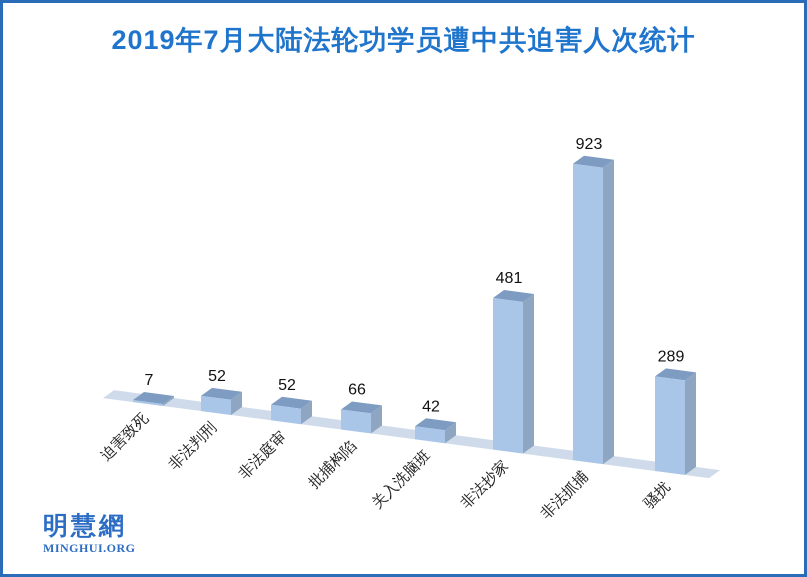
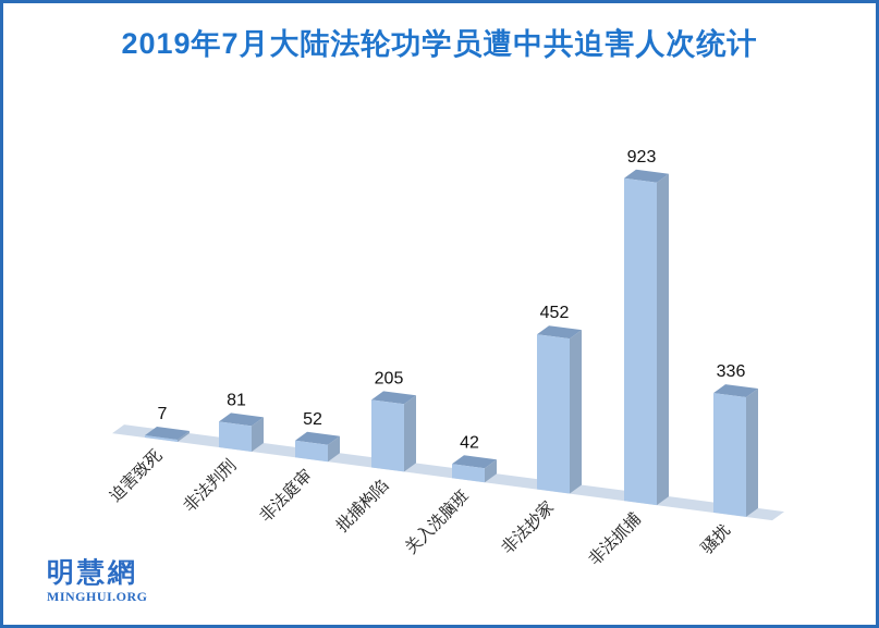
非法判刑: 52 -> 81
批捕构陷: 66 -> 205
非法抄家: 481 -> 452
骚扰: 289 -> 336
